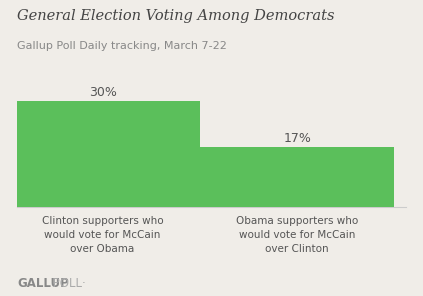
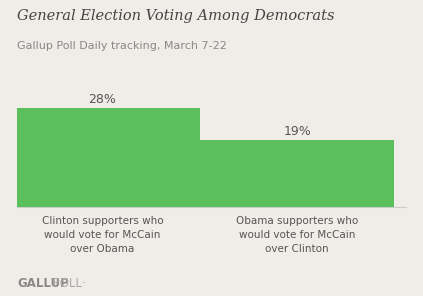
Clinton supporters who would vote for McCain over Obama: 30% -> 28%
Obama supporters who would vote for McCain over Clinton: 17% -> 19%
